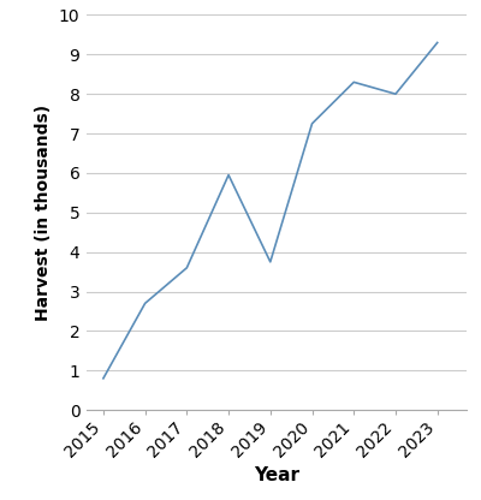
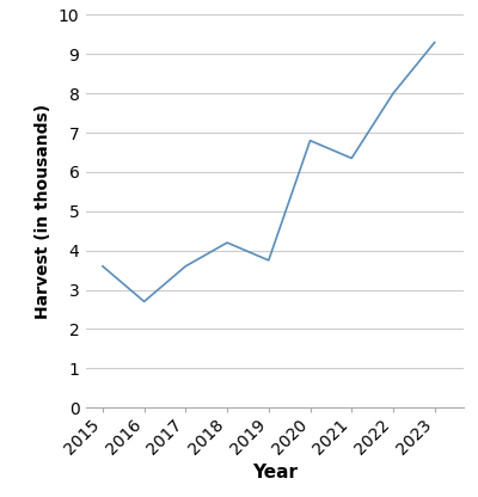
2015: 0.80 -> 3.60
2018: 5.95 -> 4.20
2020: 7.25 -> 6.80
2021: 8.30 -> 6.35
